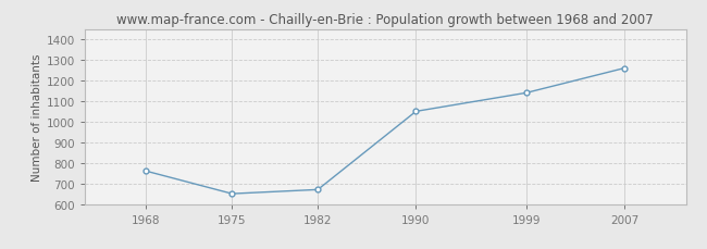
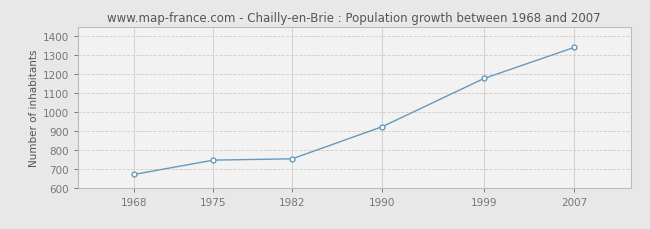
1968: 760 -> 670
1975: 650 -> 740
1982: 670 -> 750
1990: 1050 -> 920
1999: 1140 -> 1180
2007: 1260 -> 1340
